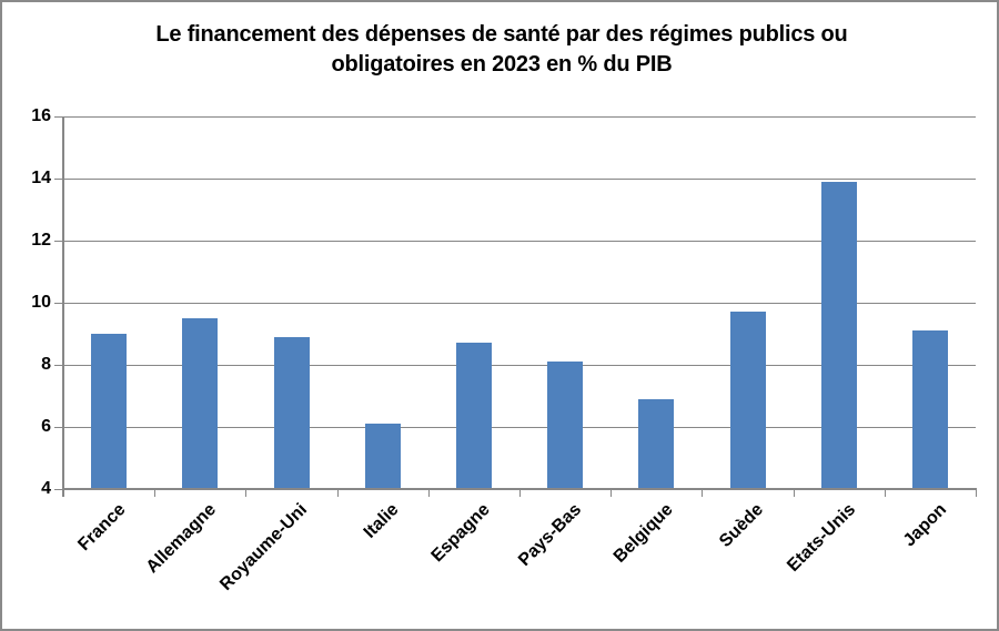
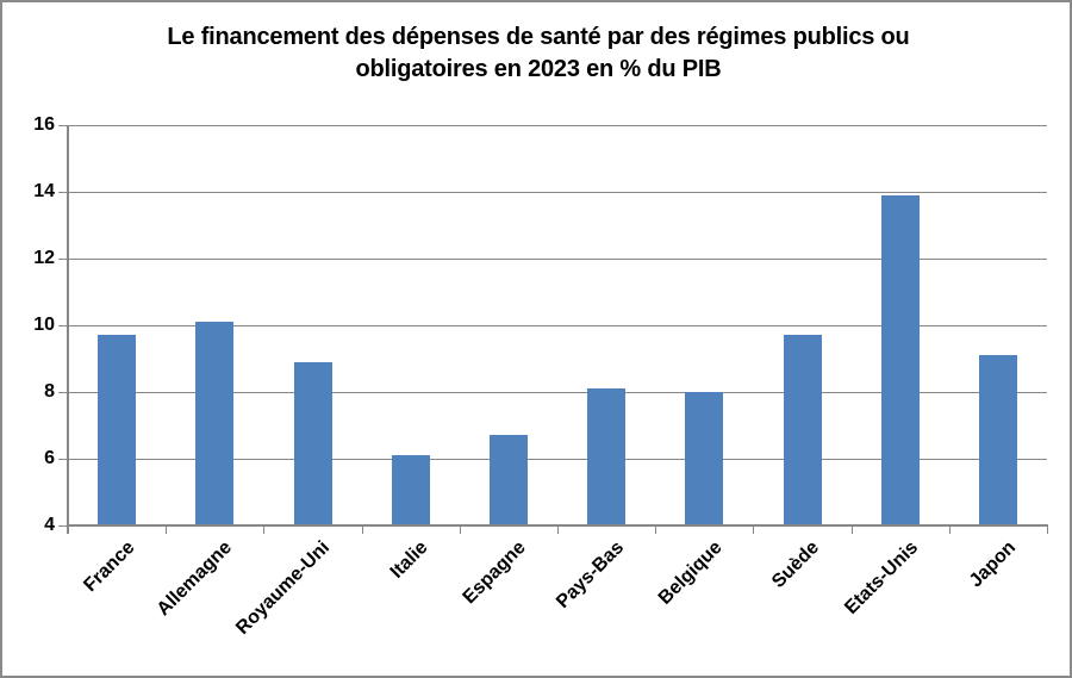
France: 9.0 -> 9.7
Allemagne: 9.5 -> 10.1
Espagne: 8.7 -> 6.7
Belgique: 6.9 -> 8.0
